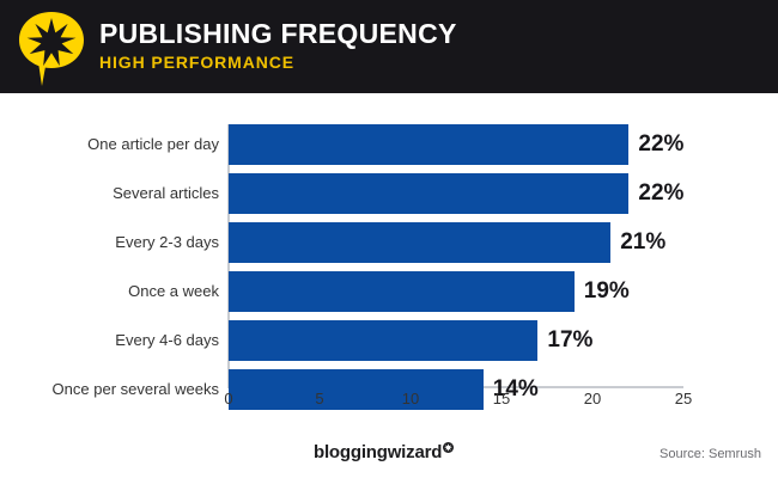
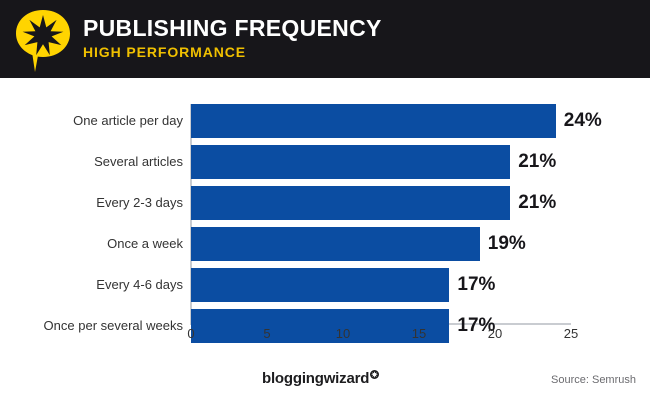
One article per day: 22% -> 24%
Several articles: 22% -> 21%
Once per several weeks: 14% -> 17%
